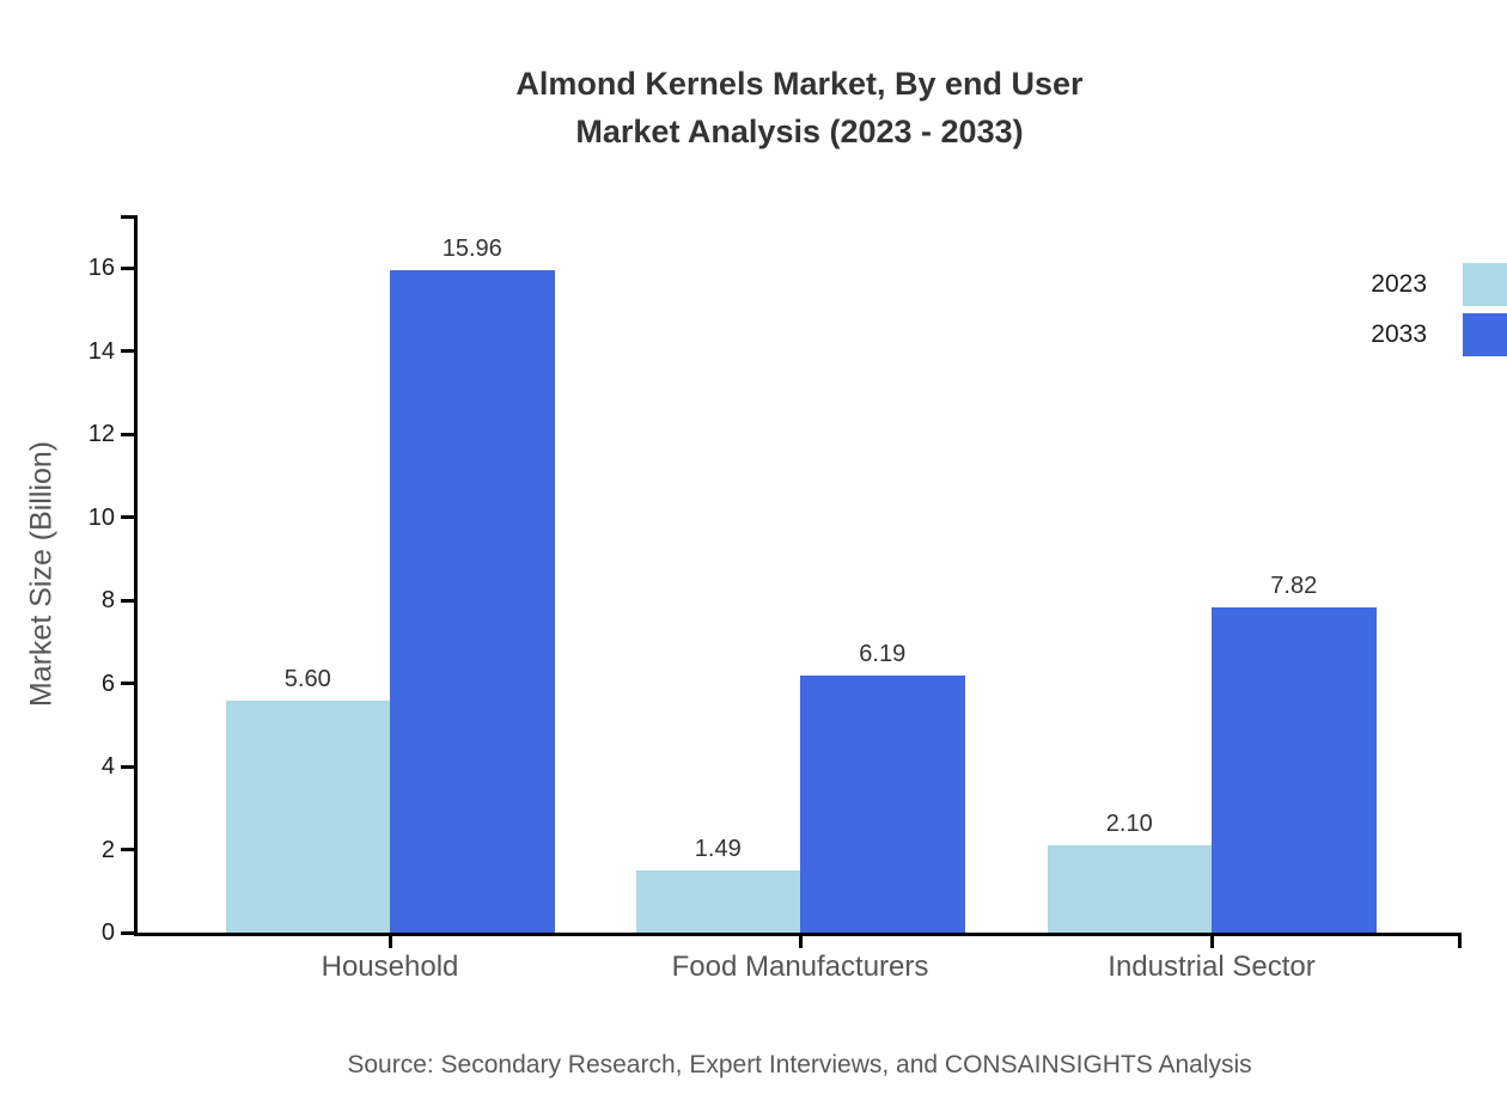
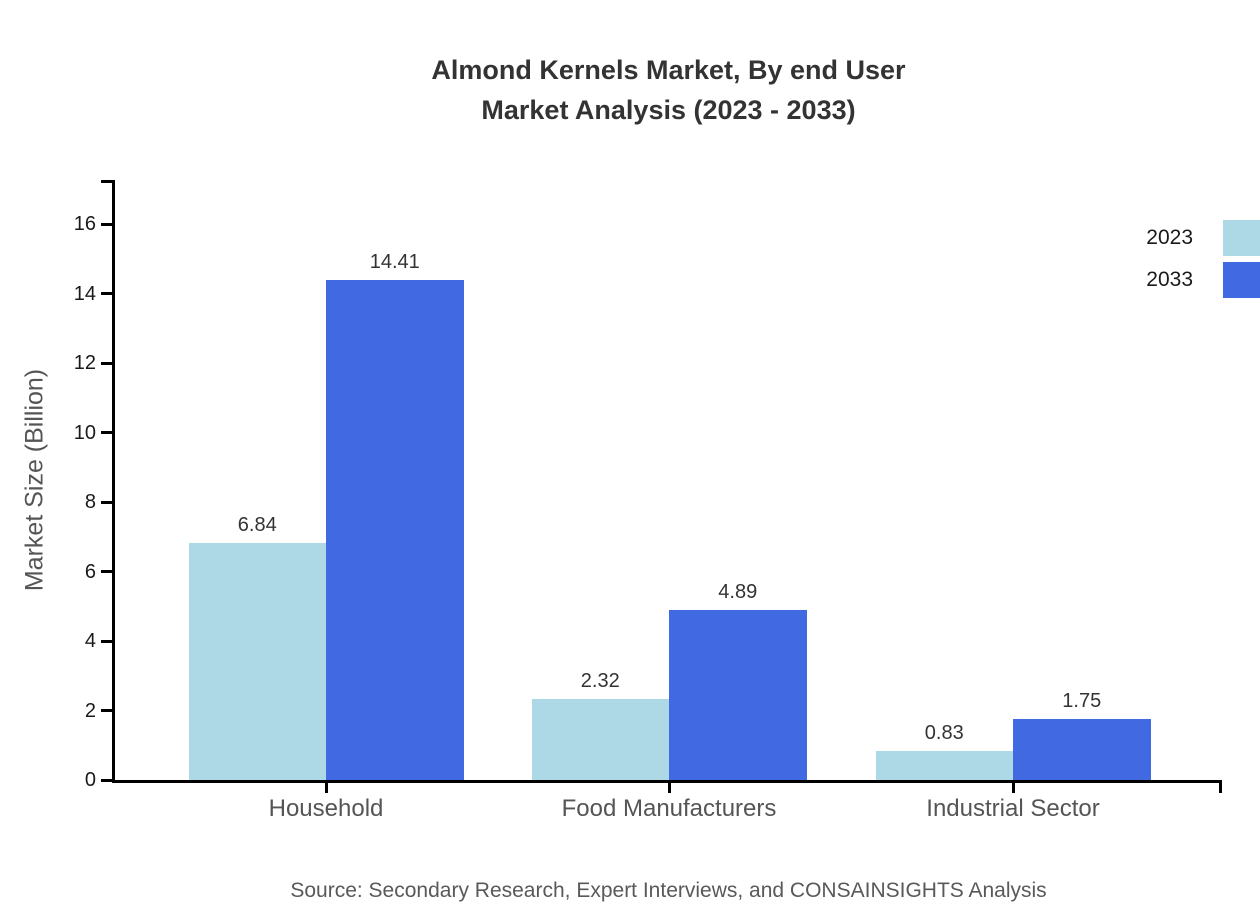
2023/Household: 5.60 -> 6.84
2033/Household: 15.96 -> 14.41
2023/Food Manufacturers: 1.49 -> 2.32
2033/Food Manufacturers: 6.19 -> 4.89
2023/Industrial Sector: 2.10 -> 0.83
2033/Industrial Sector: 7.82 -> 1.75
